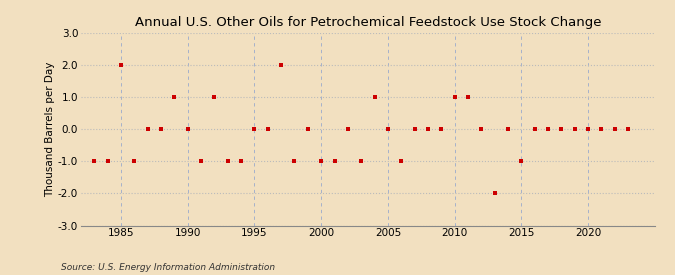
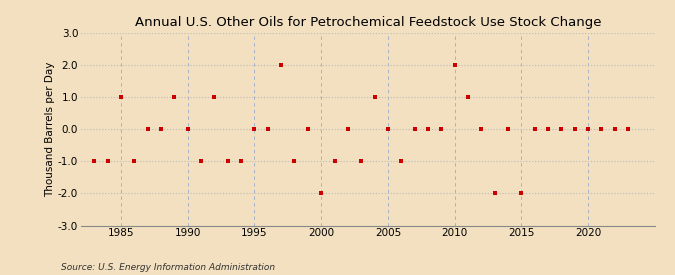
1985: 2 -> 1
2000: -1 -> -2
2010: 1 -> 2
2015: -1 -> -2
